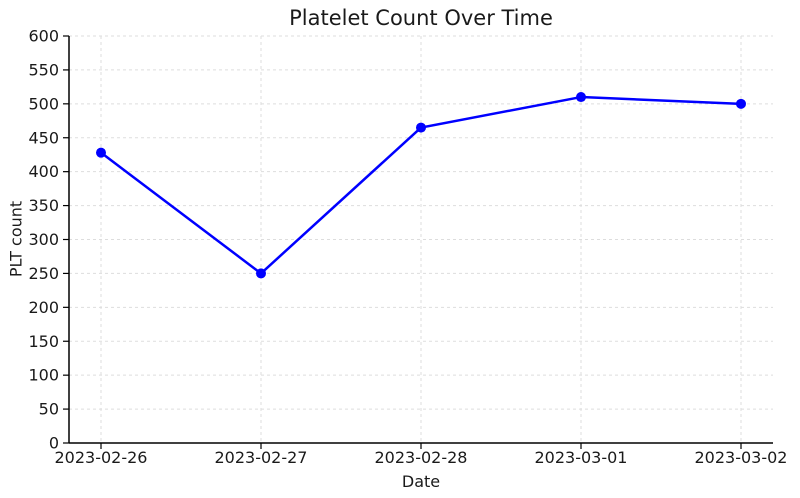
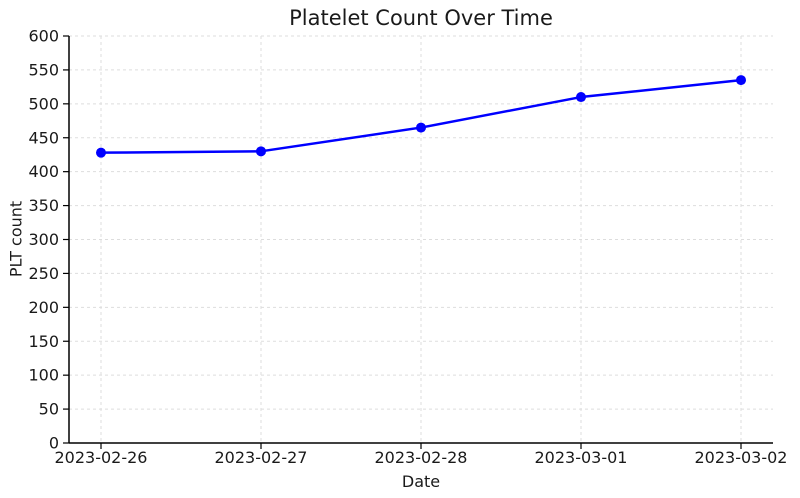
2023-02-27: 250 -> 430
2023-03-02: 500 -> 540
